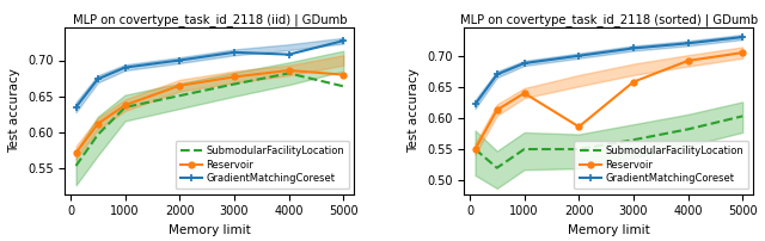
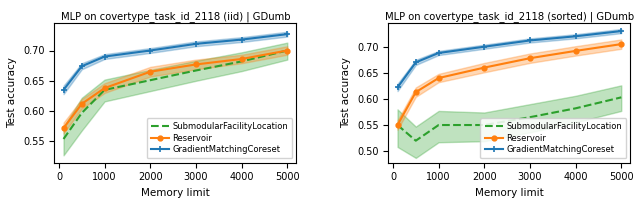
MLP on covertype_task_id_2118 (iid) | GDumb/GradientMatchingCoreset/4000: 0.708 -> 0.718
MLP on covertype_task_id_2118 (iid) | GDumb/Reservoir/5000: 0.680 -> 0.700
MLP on covertype_task_id_2118 (iid) | GDumb/SubmodularFacilityLocation/5000: 0.664 -> 0.700
MLP on covertype_task_id_2118 (sorted) | GDumb/Reservoir/2000: 0.586 -> 0.660
MLP on covertype_task_id_2118 (sorted) | GDumb/Reservoir/3000: 0.658 -> 0.678
